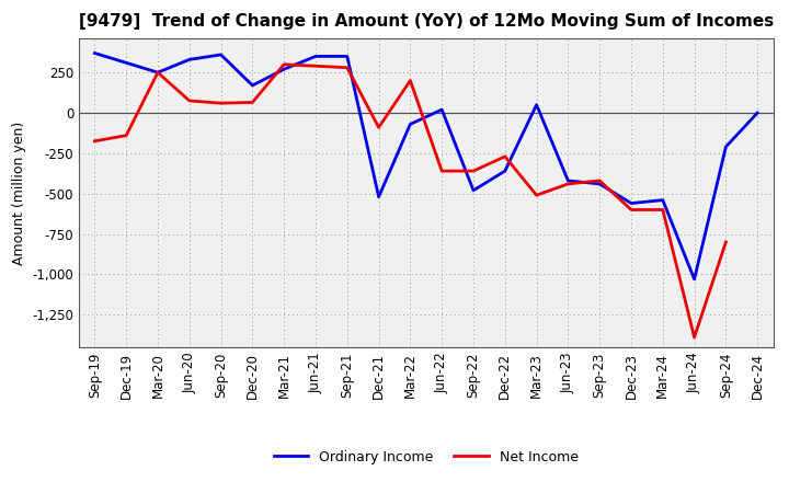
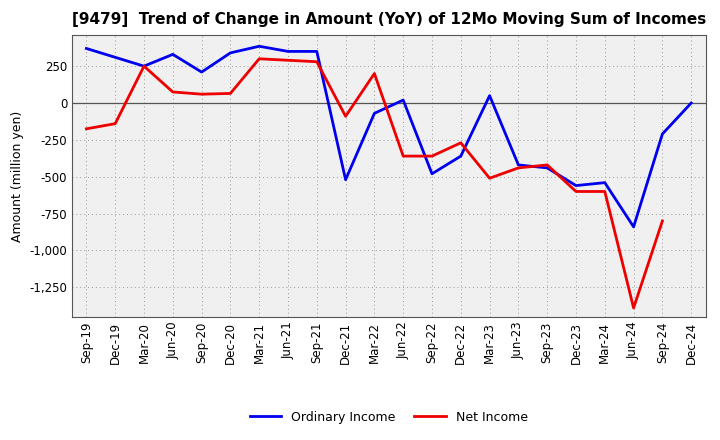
Ordinary Income/Sep-20: 360 -> 210
Ordinary Income/Dec-20: 170 -> 340
Ordinary Income/Mar-21: 270 -> 380
Ordinary Income/Jun-24: -1,030 -> -840
